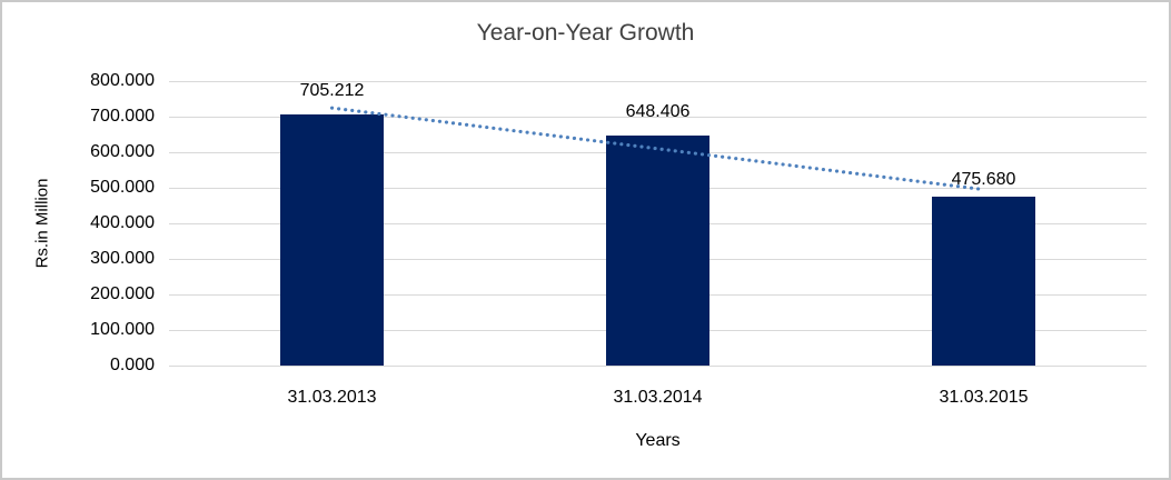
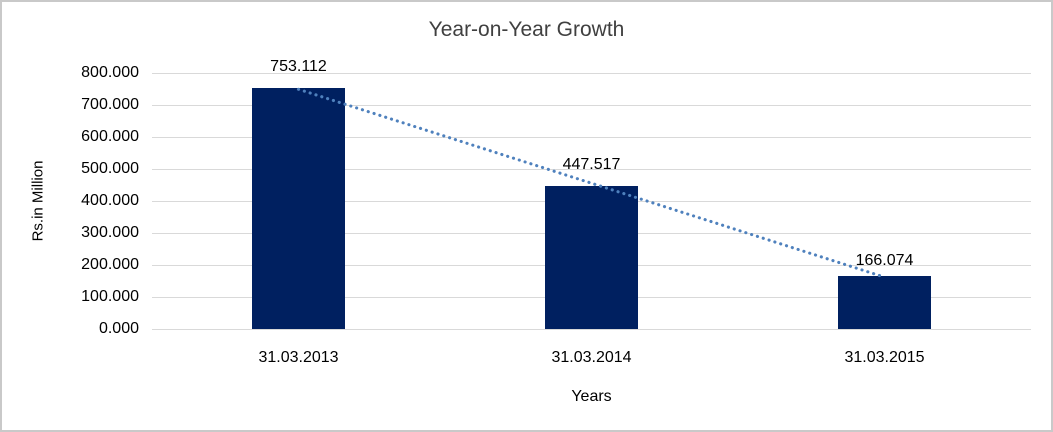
31.03.2013: 705.212 -> 753.112
31.03.2014: 648.406 -> 447.517
31.03.2015: 475.680 -> 166.074
